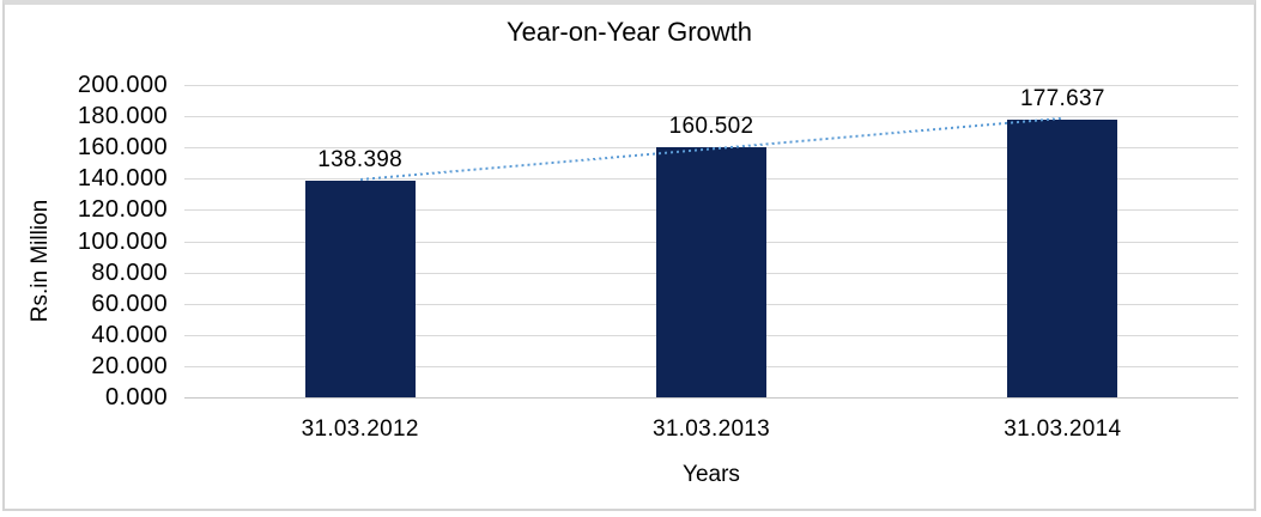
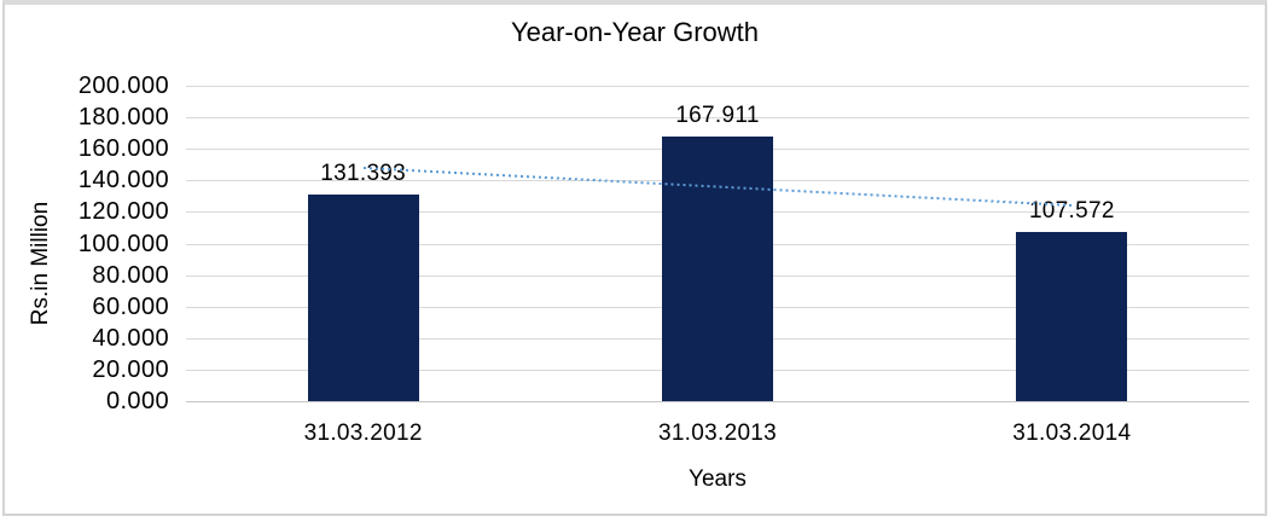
31.03.2012: 138.398 -> 131.393
31.03.2013: 160.502 -> 167.911
31.03.2014: 177.637 -> 107.572
